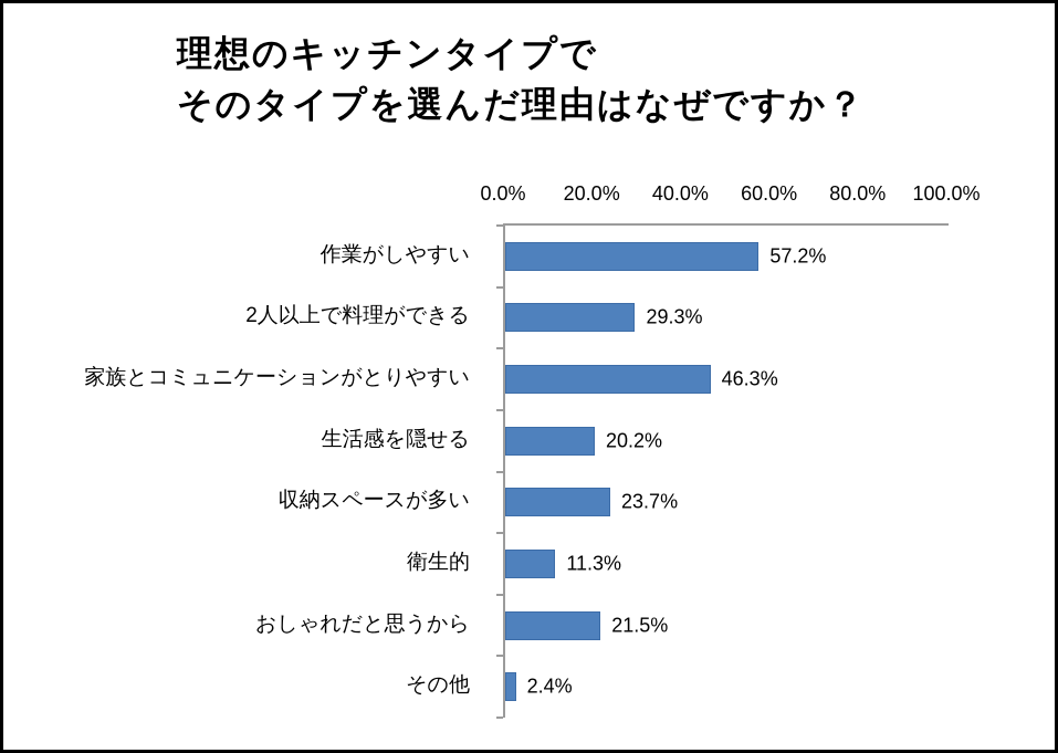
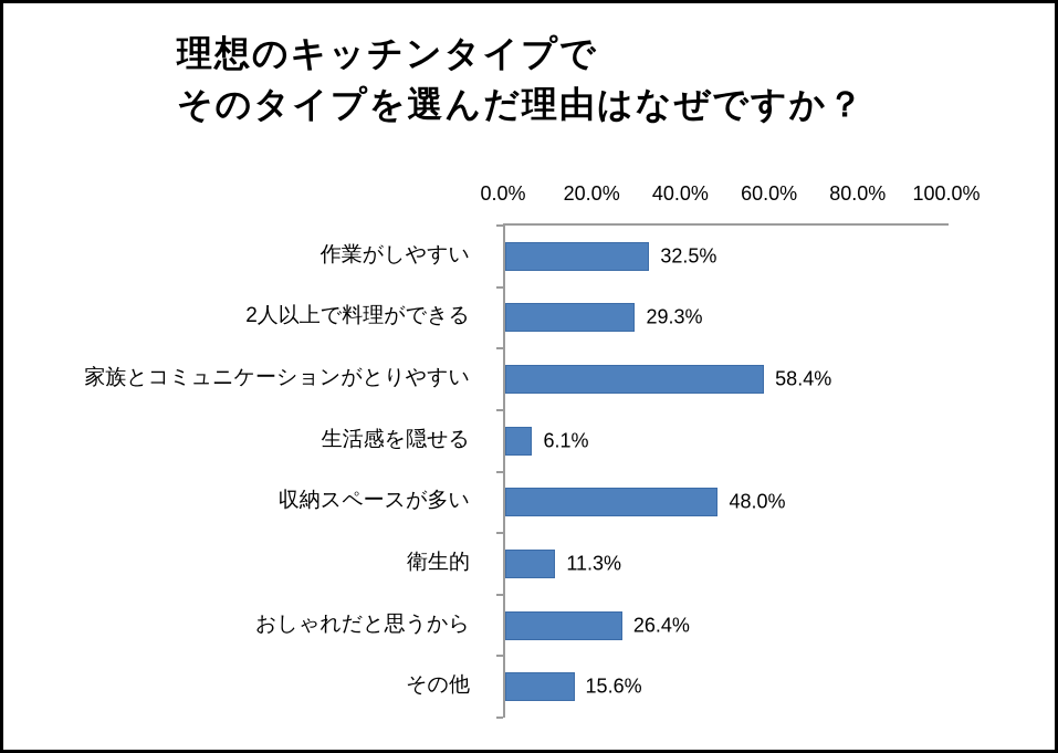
作業がしやすい: 57.2% -> 32.5%
家族とコミュニケーションがとりやすい: 46.3% -> 58.4%
生活感を隠せる: 20.2% -> 6.1%
収納スペースが多い: 23.7% -> 48.0%
おしゃれだと思うから: 21.5% -> 26.4%
その他: 2.4% -> 15.6%
